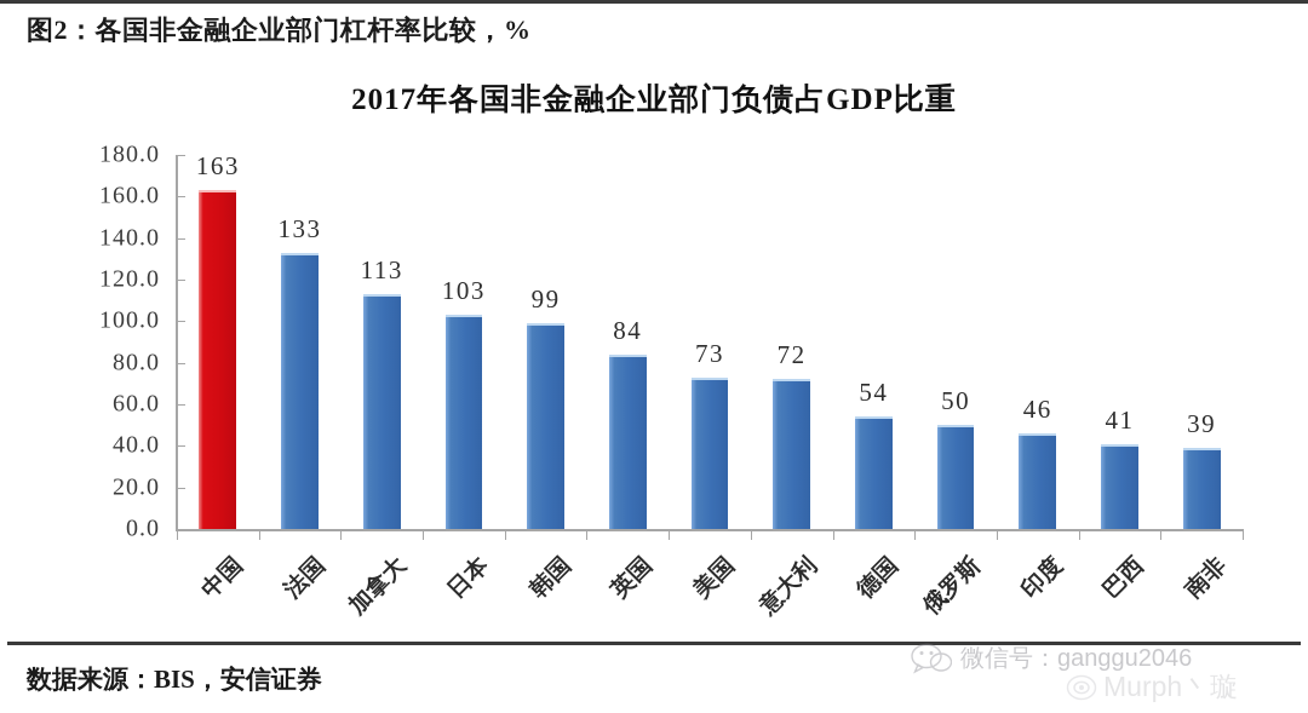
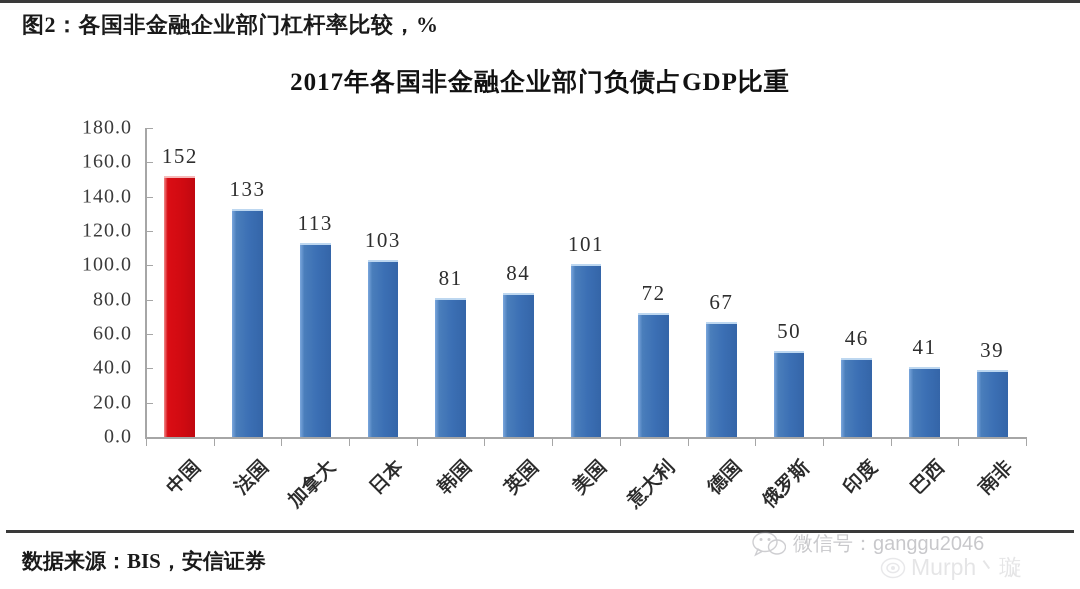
中国: 163 -> 152
韩国: 99 -> 81
美国: 73 -> 101
德国: 54 -> 67
